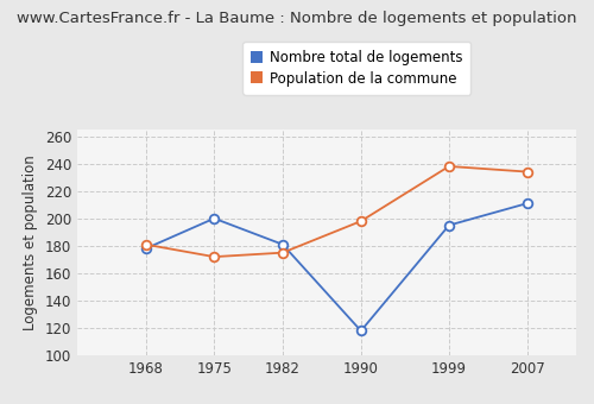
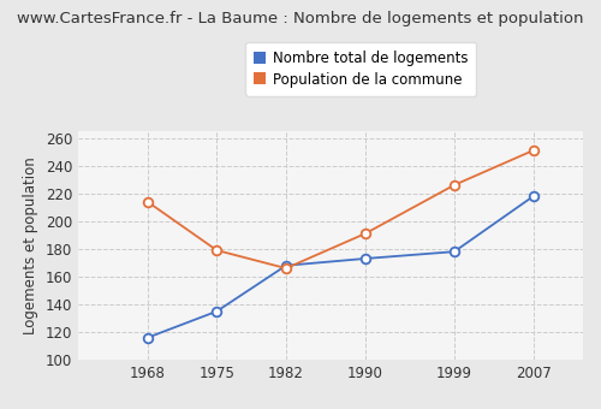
Nombre total de logements/1968: 178 -> 116
Population de la commune/1968: 181 -> 214
Nombre total de logements/1975: 200 -> 135
Population de la commune/1975: 172 -> 179
Nombre total de logements/1982: 181 -> 168
Population de la commune/1982: 175 -> 166
Nombre total de logements/1990: 118 -> 173
Population de la commune/1990: 198 -> 191
Nombre total de logements/1999: 195 -> 178
Population de la commune/1999: 238 -> 226
Nombre total de logements/2007: 211 -> 218
Population de la commune/2007: 234 -> 251
